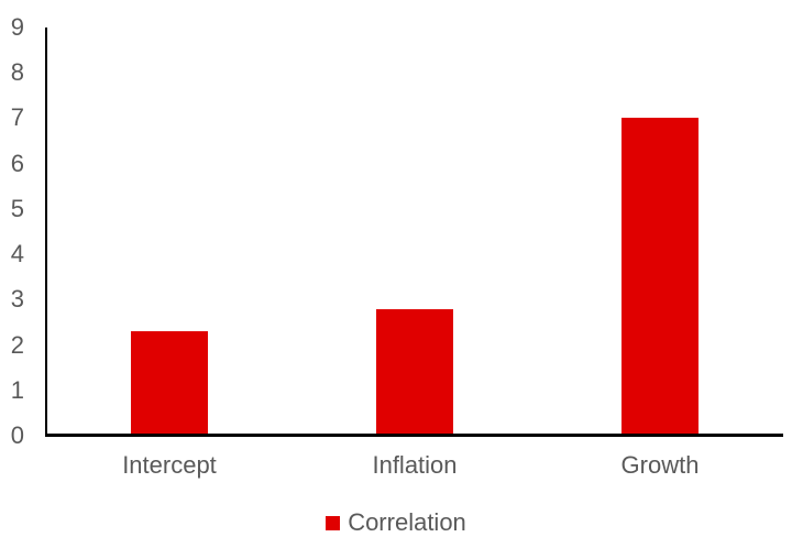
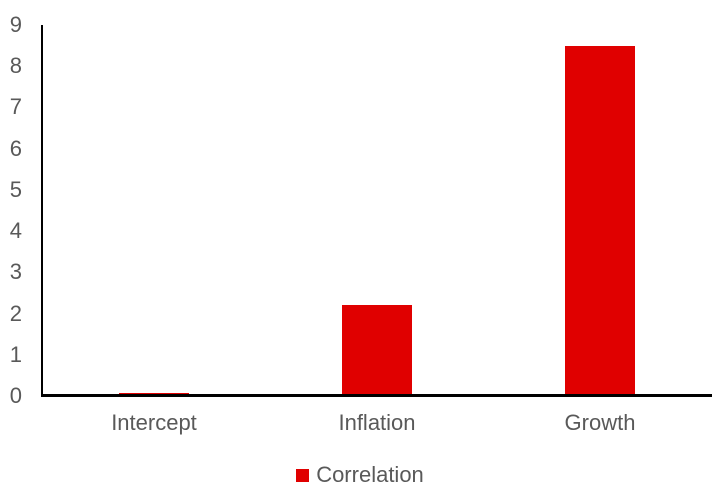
Intercept: 2.3 -> 0.1
Inflation: 2.8 -> 2.2
Growth: 7.0 -> 8.5
